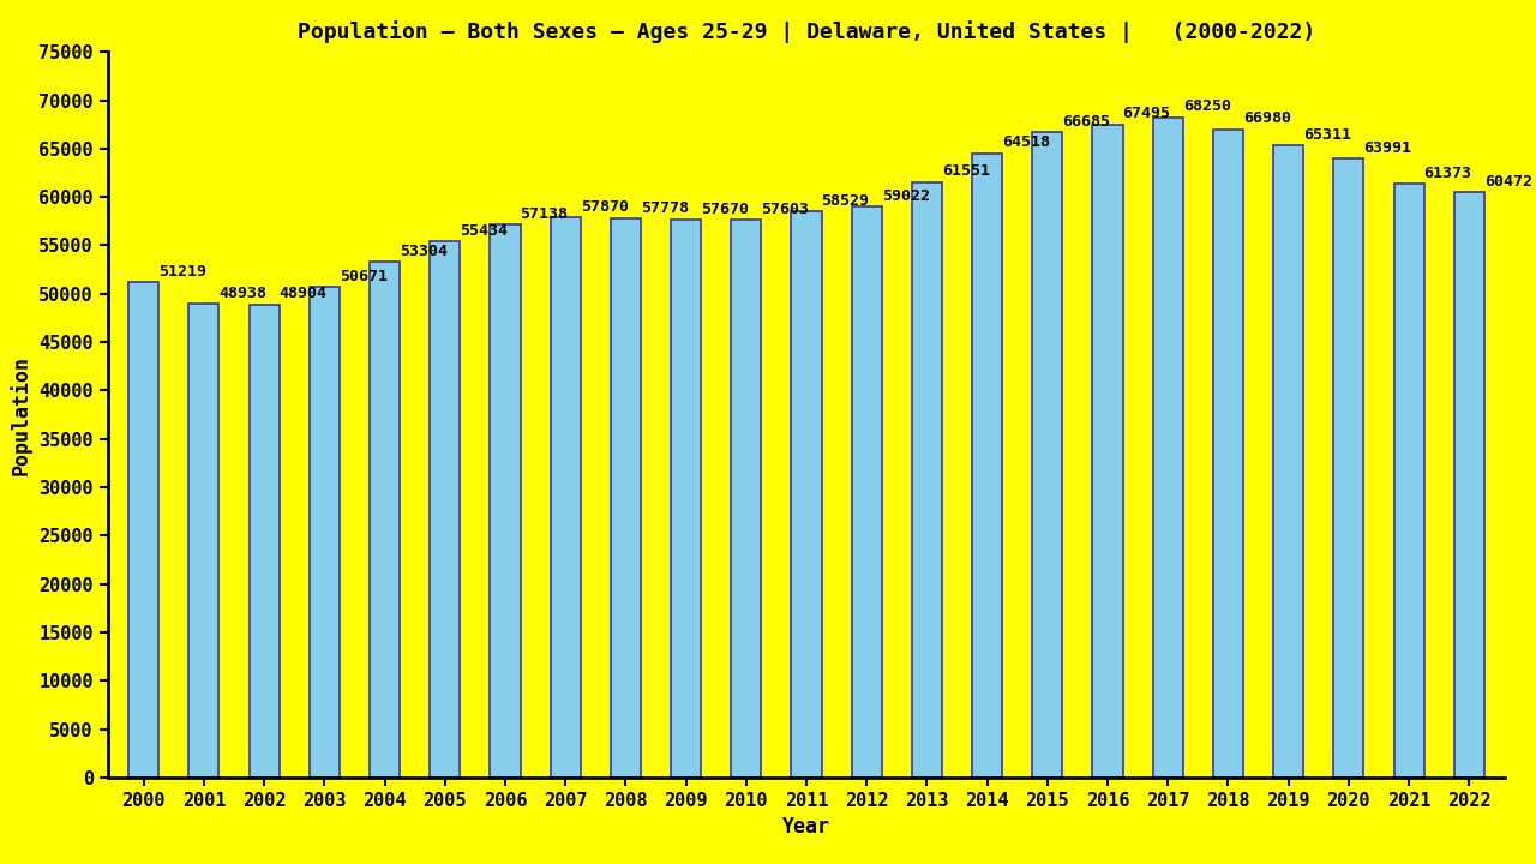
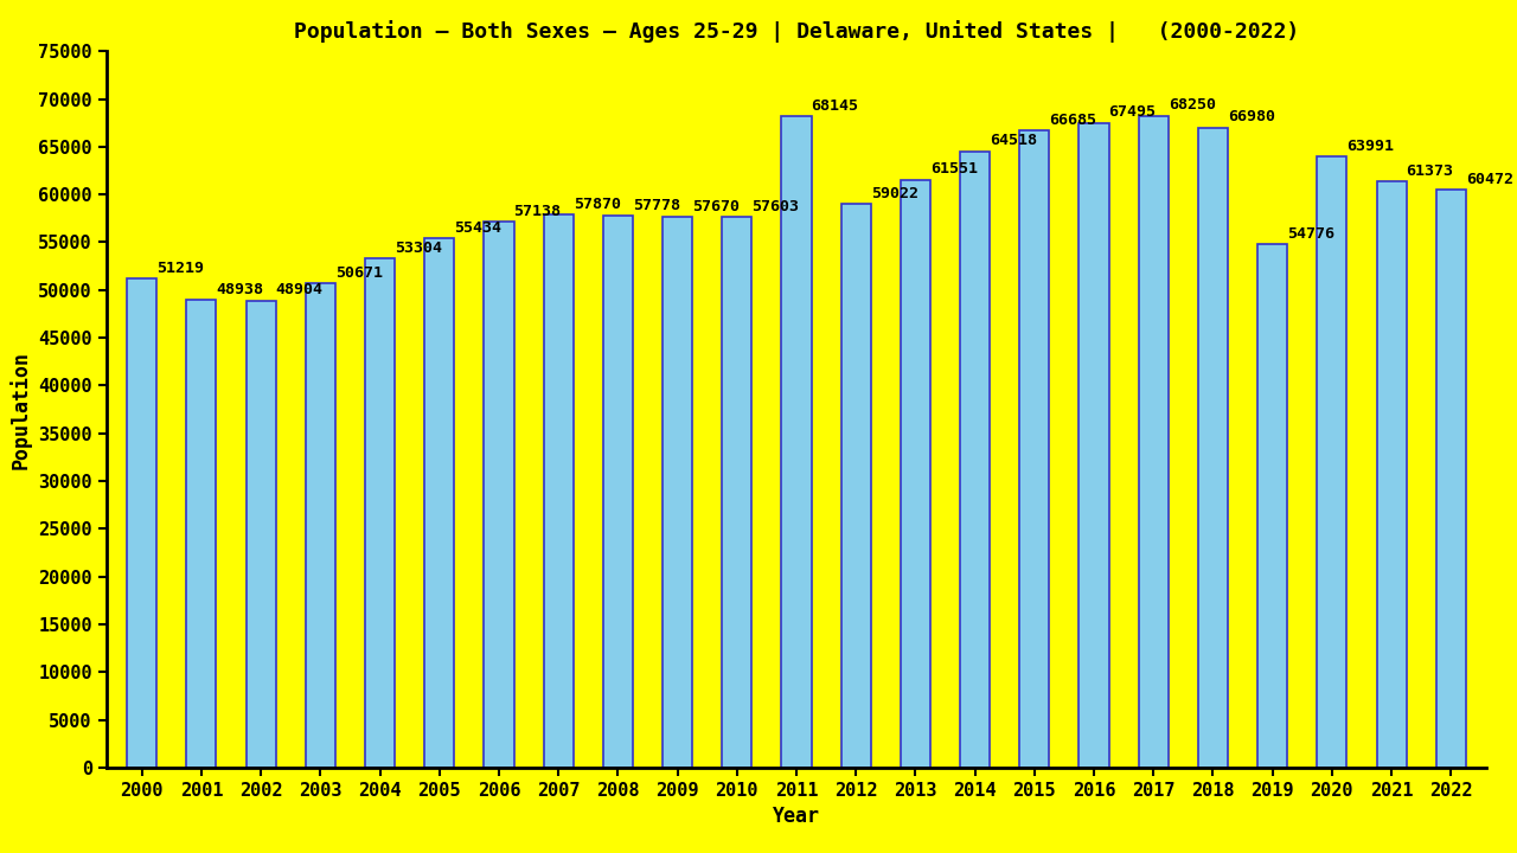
2011: 58529 -> 68145
2019: 65311 -> 54776
